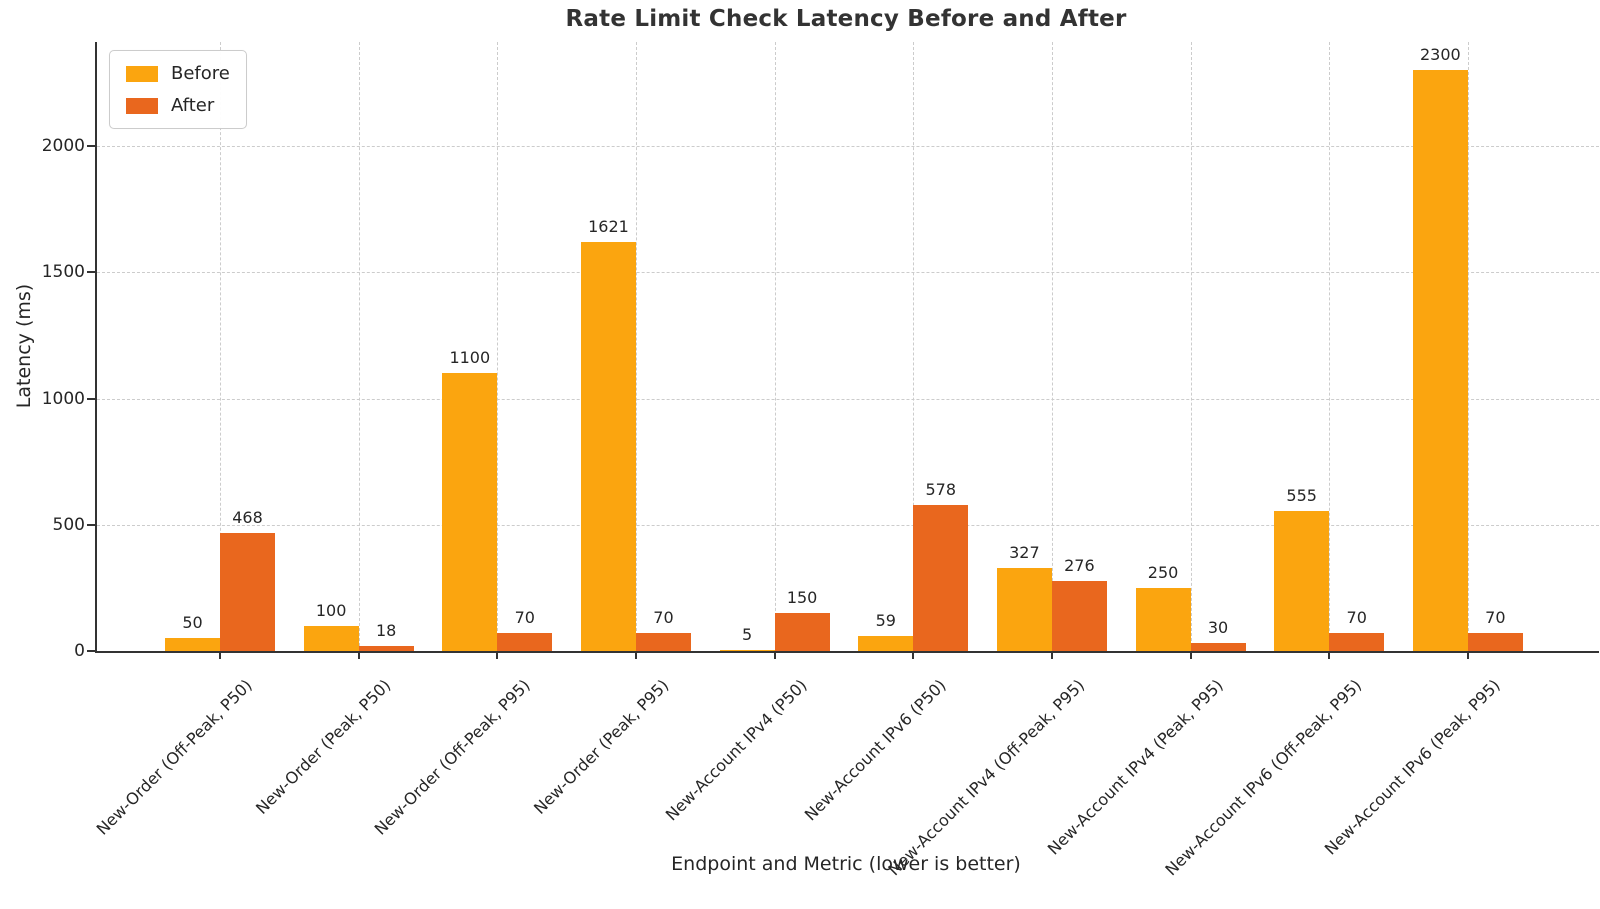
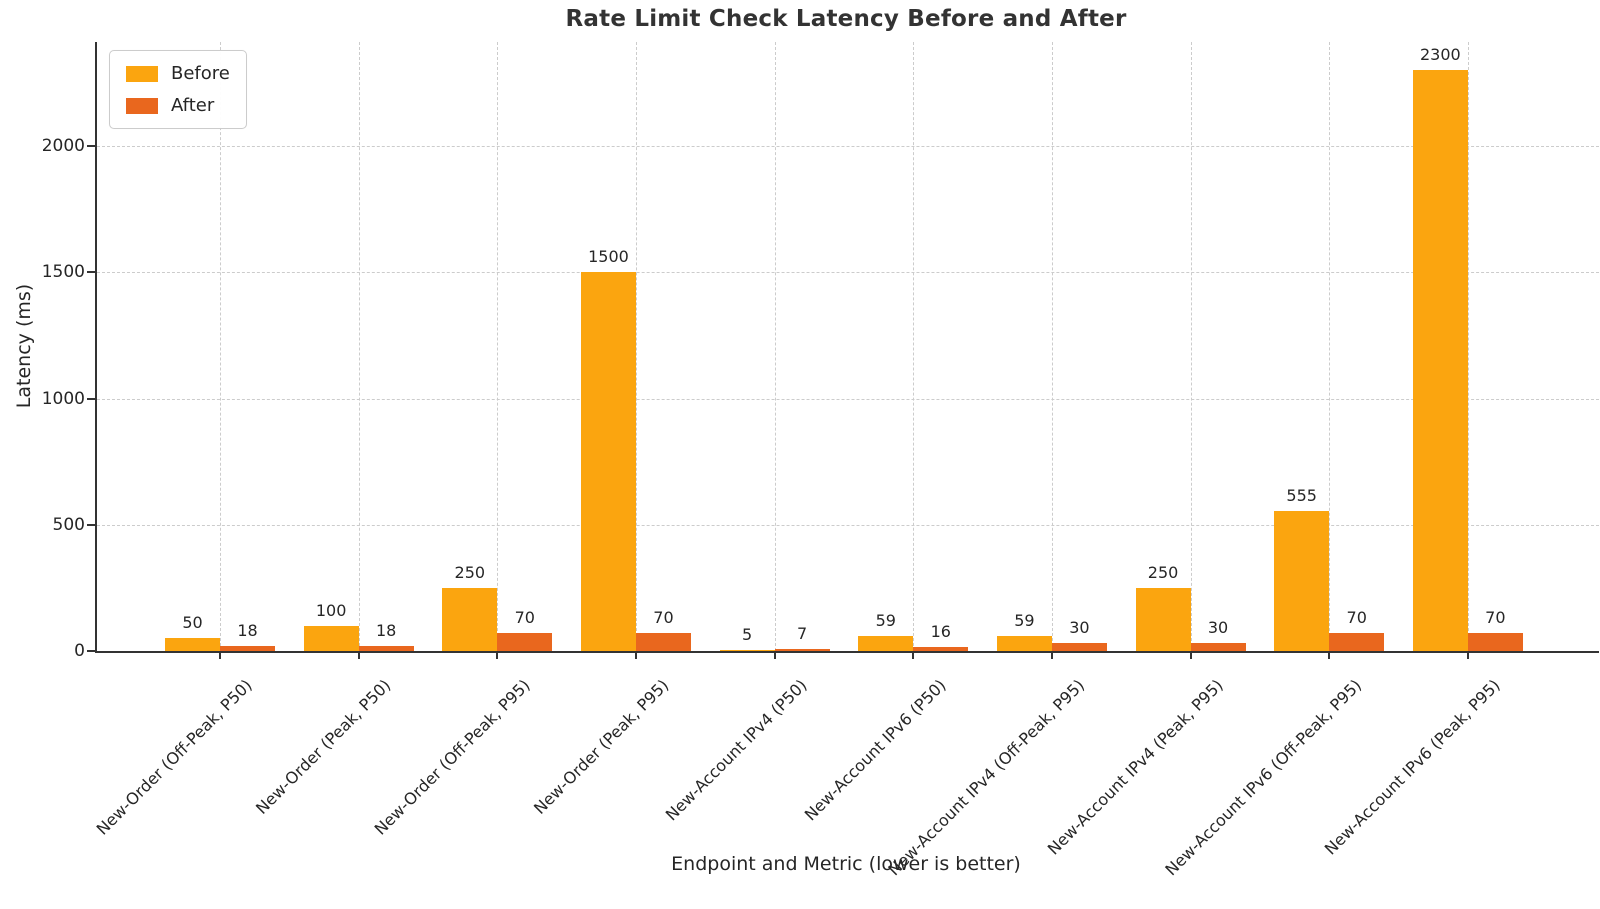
After/New-Order (Off-Peak, P50): 468 -> 18
Before/New-Order (Off-Peak, P95): 1100 -> 250
Before/New-Order (Peak, P95): 1621 -> 1500
After/New-Account IPv4 (P50): 150 -> 7
After/New-Account IPv6 (P50): 578 -> 16
Before/New-Account IPv4 (Off-Peak, P95): 327 -> 59
After/New-Account IPv4 (Off-Peak, P95): 276 -> 30
